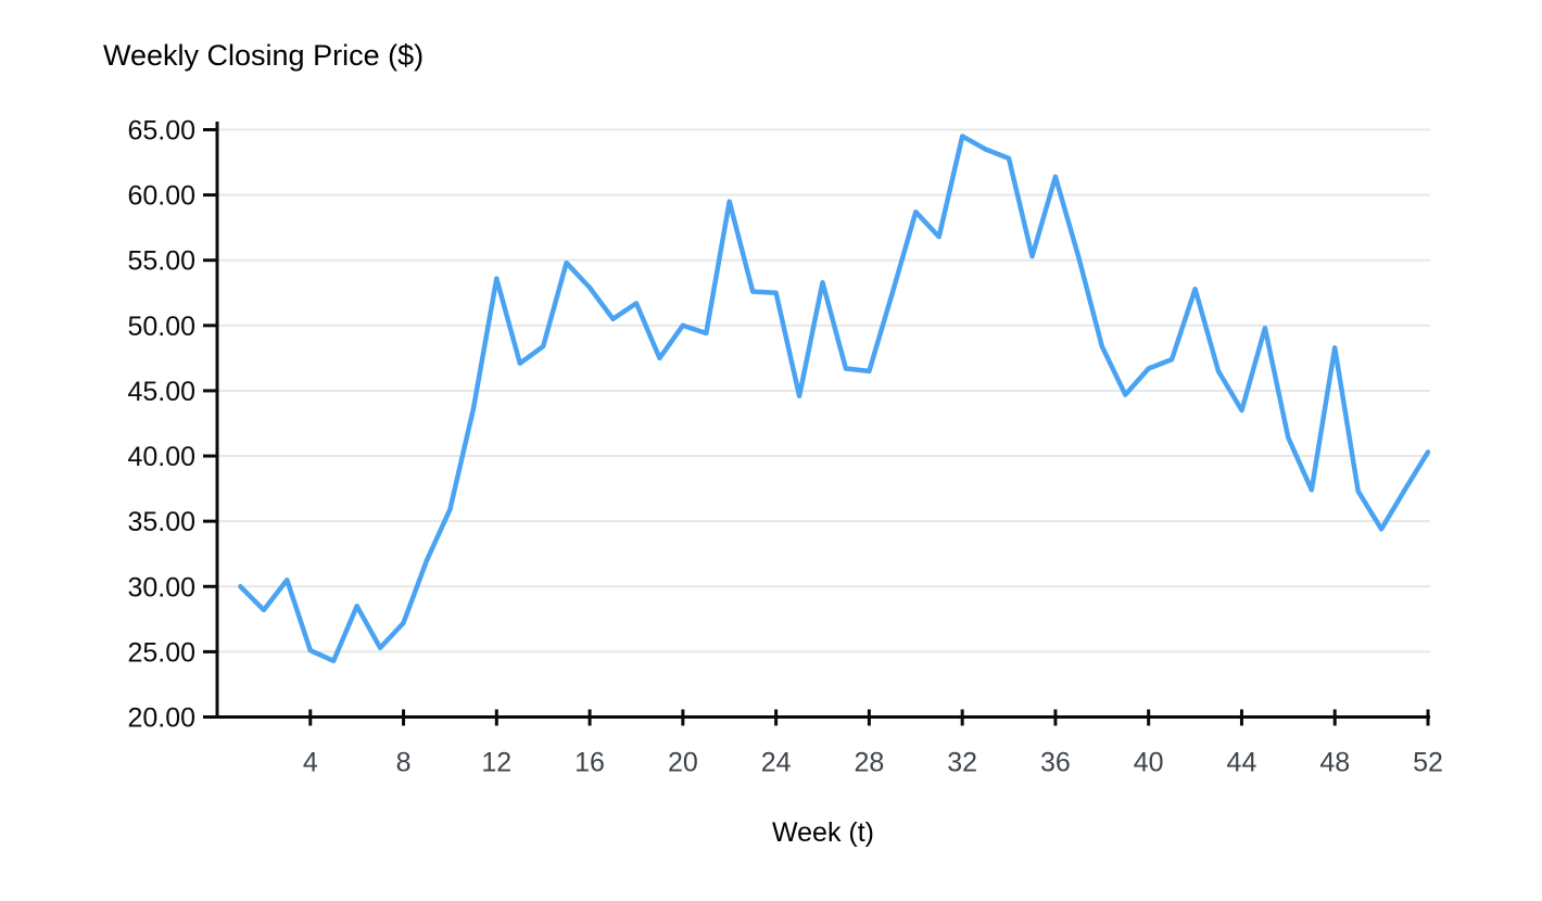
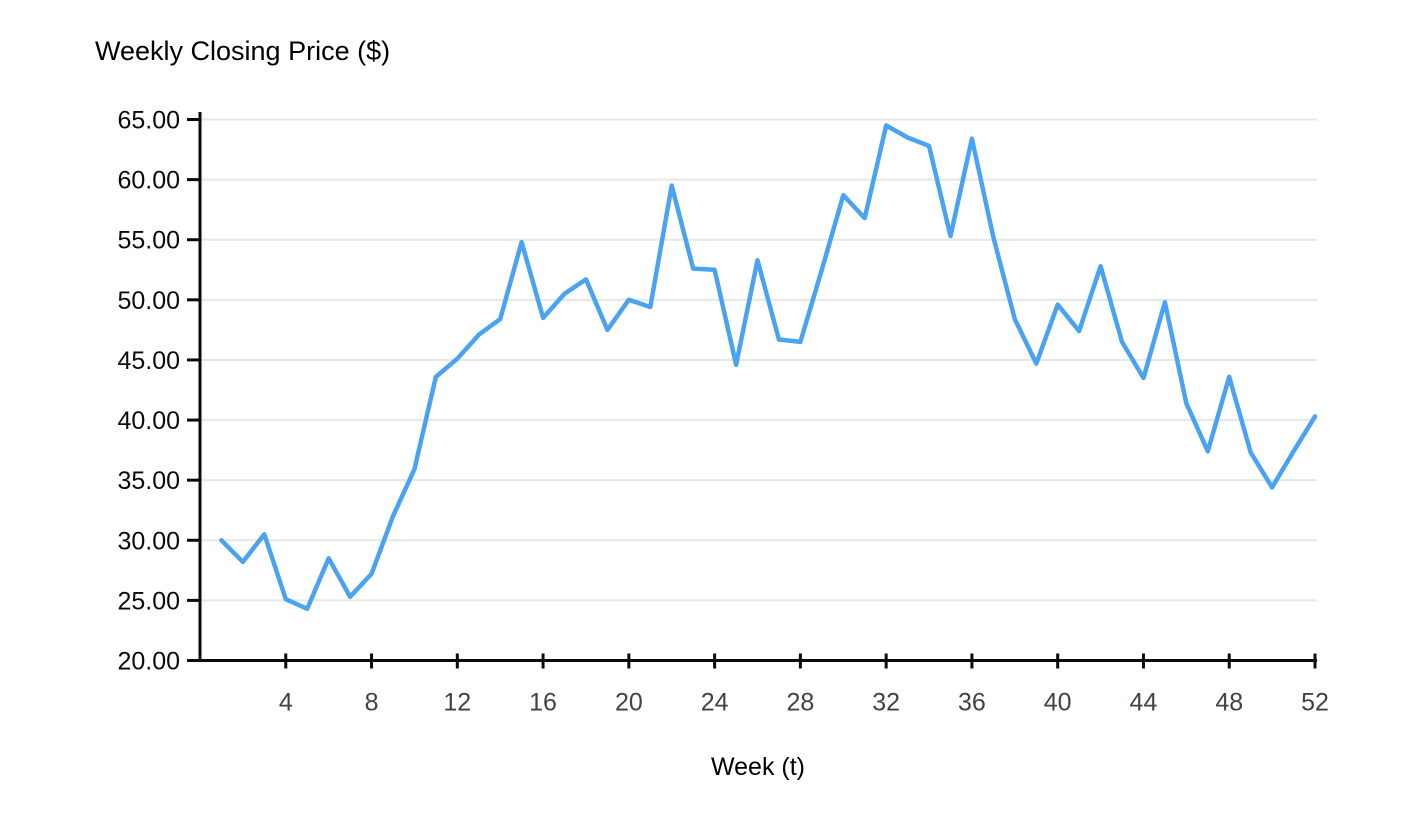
12: 53.6 -> 45.1
16: 52.9 -> 48.5
36: 61.4 -> 63.4
40: 46.7 -> 49.6
48: 48.3 -> 43.6
